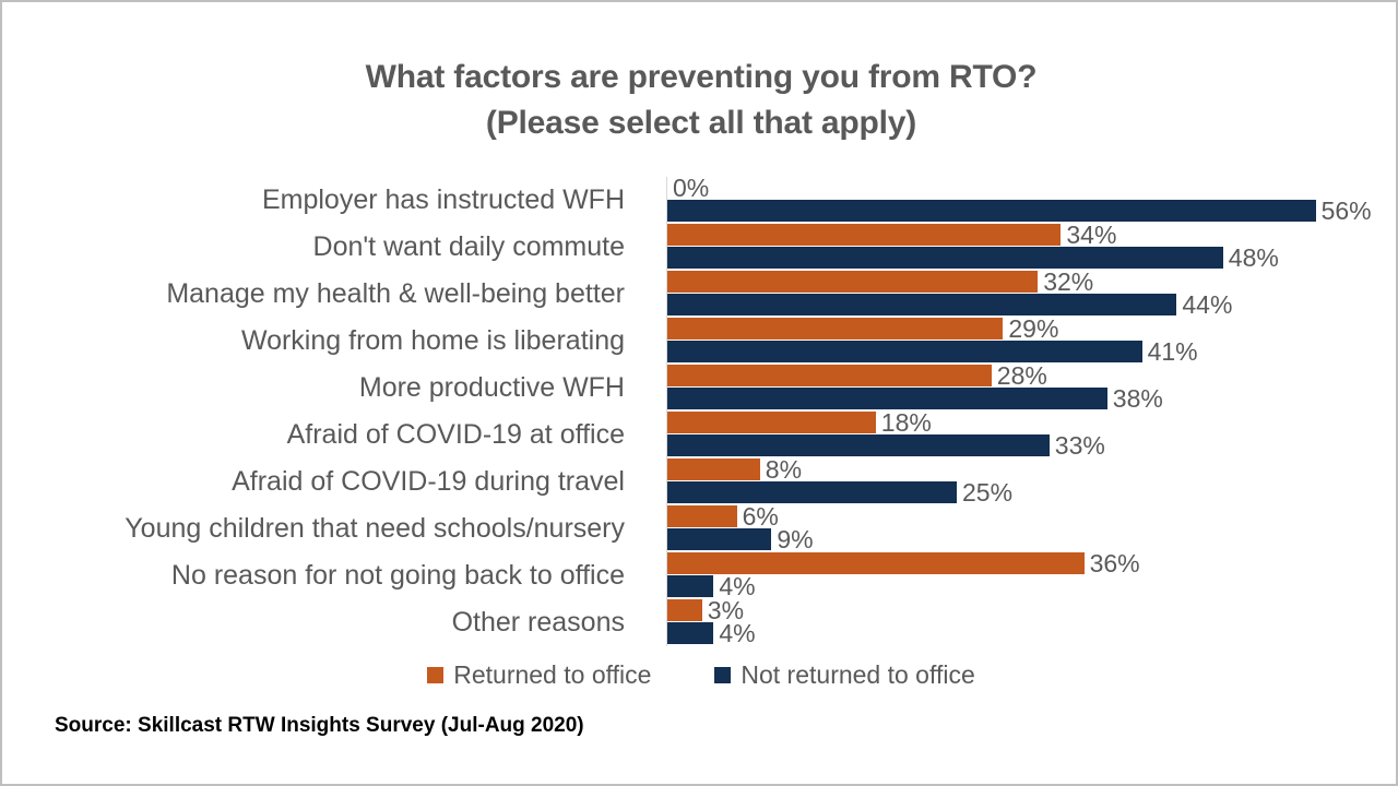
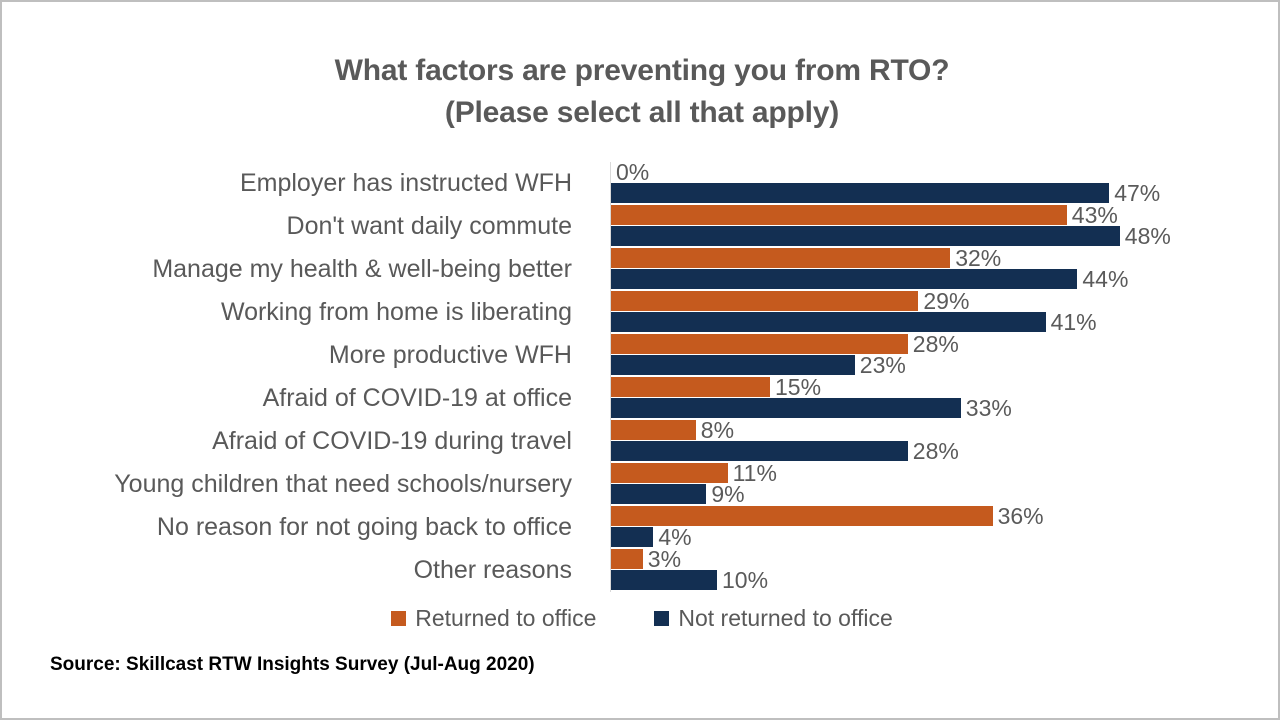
Not returned to office/Employer has instructed WFH: 56% -> 47%
Returned to office/Don't want daily commute: 34% -> 43%
Not returned to office/More productive WFH: 38% -> 23%
Returned to office/Afraid of COVID-19 at office: 18% -> 15%
Not returned to office/Afraid of COVID-19 during travel: 25% -> 28%
Returned to office/Young children that need schools/nursery: 6% -> 11%
Not returned to office/Other reasons: 4% -> 10%
